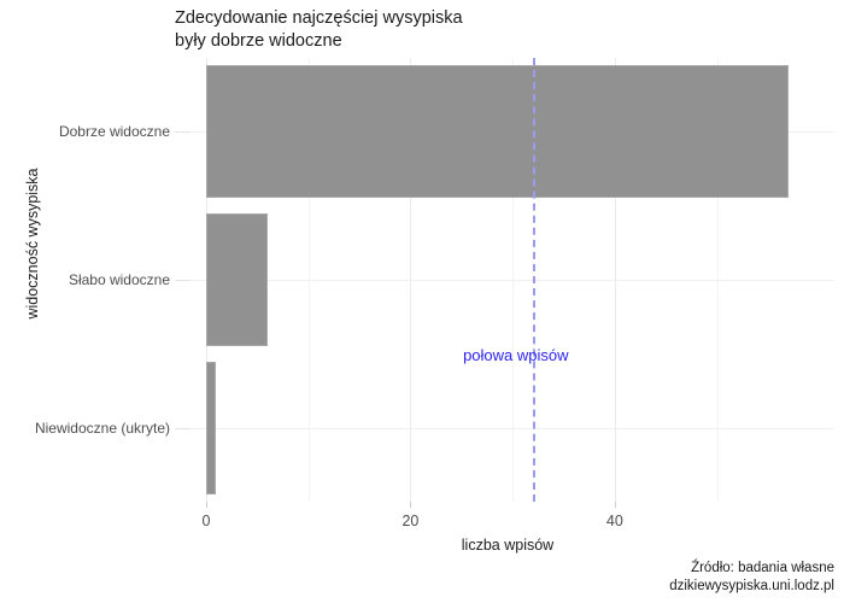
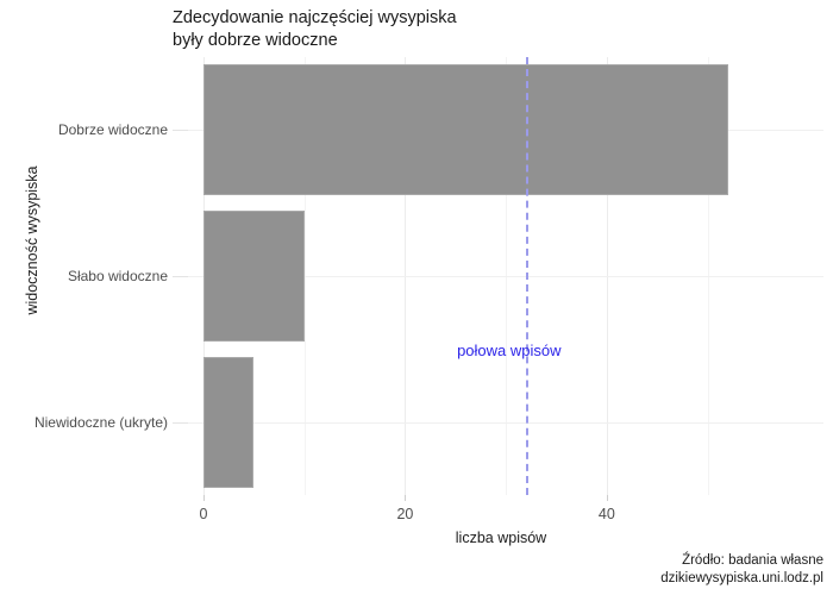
Dobrze widoczne: 57 -> 52
Słabo widoczne: 6 -> 10
Niewidoczne (ukryte): 1 -> 5
